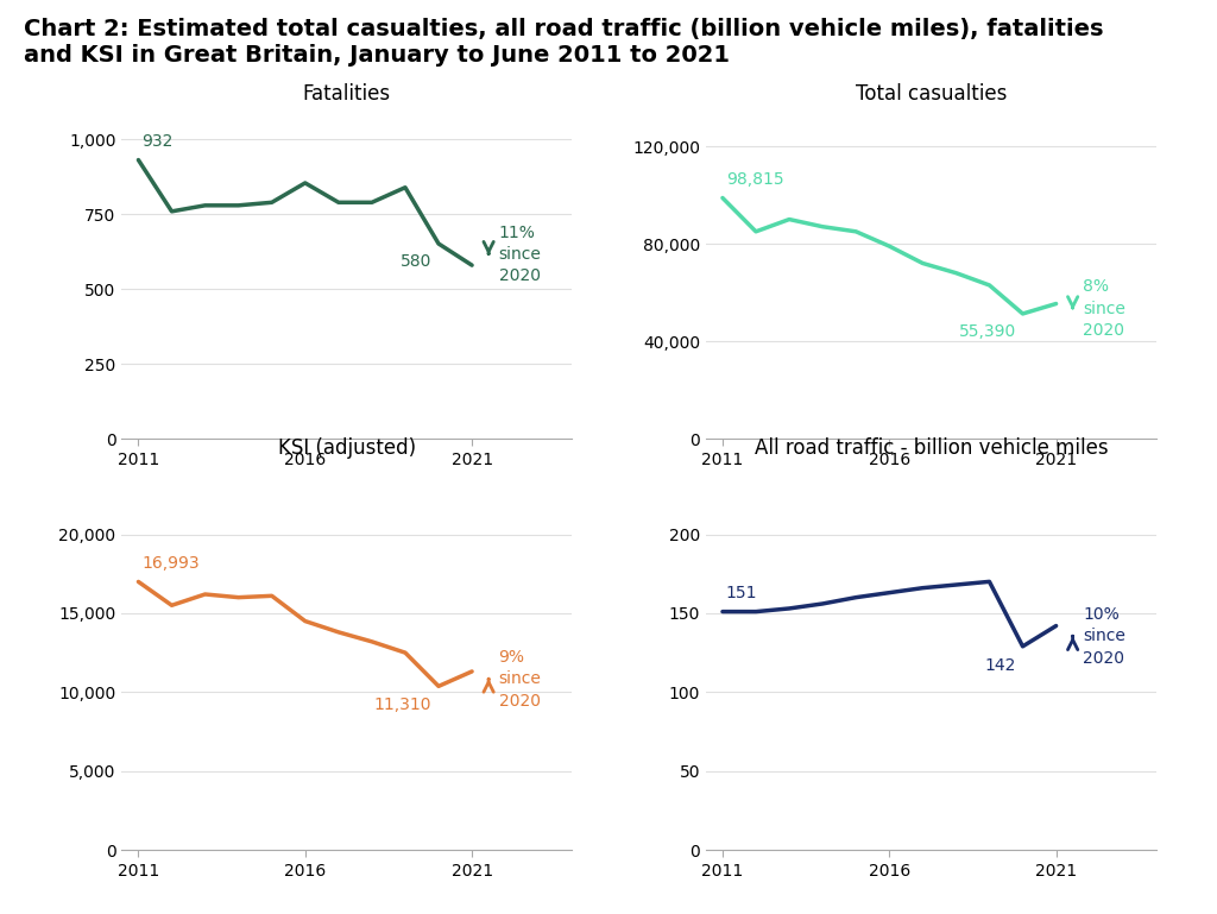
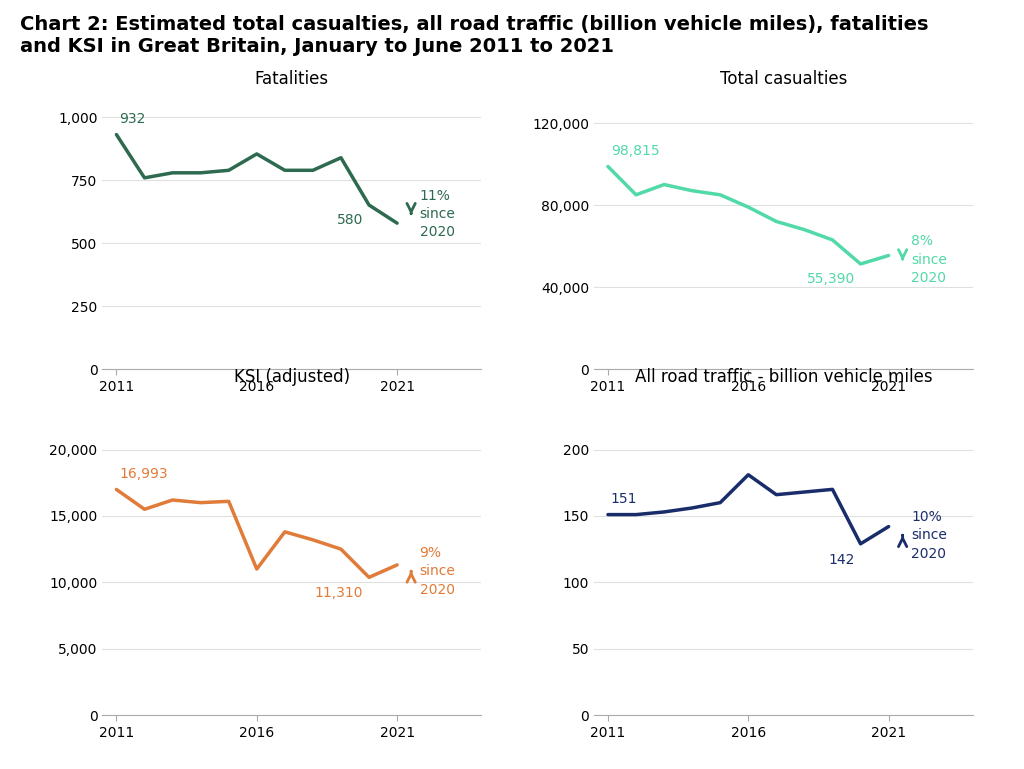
KSI (adjusted)/2016: 14,500 -> 11,000
All road traffic - billion vehicle miles/2016: 163 -> 181
